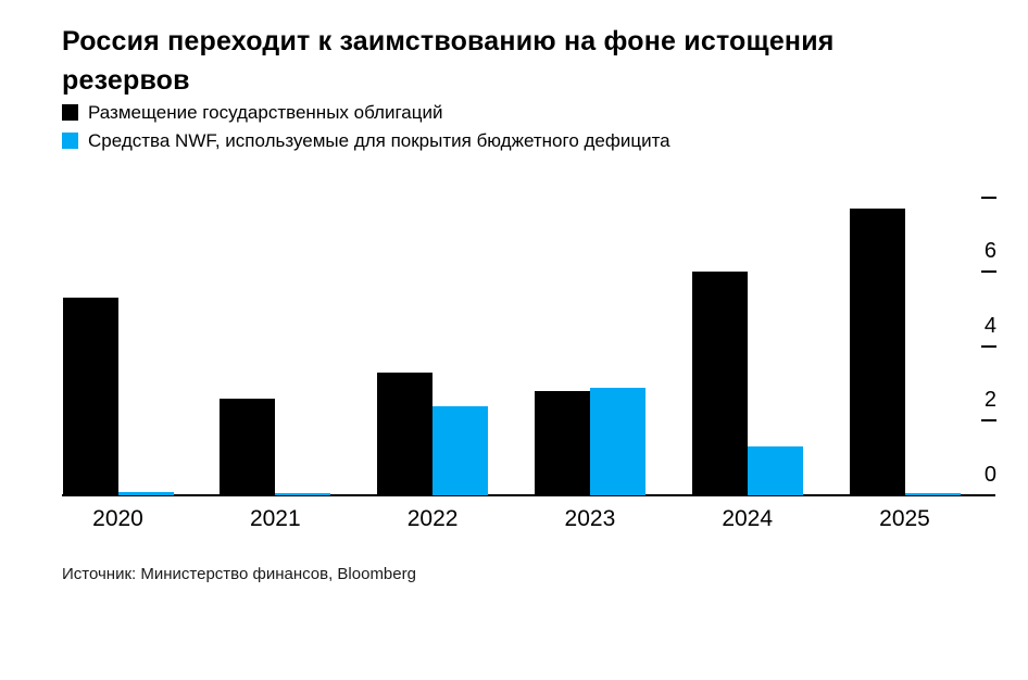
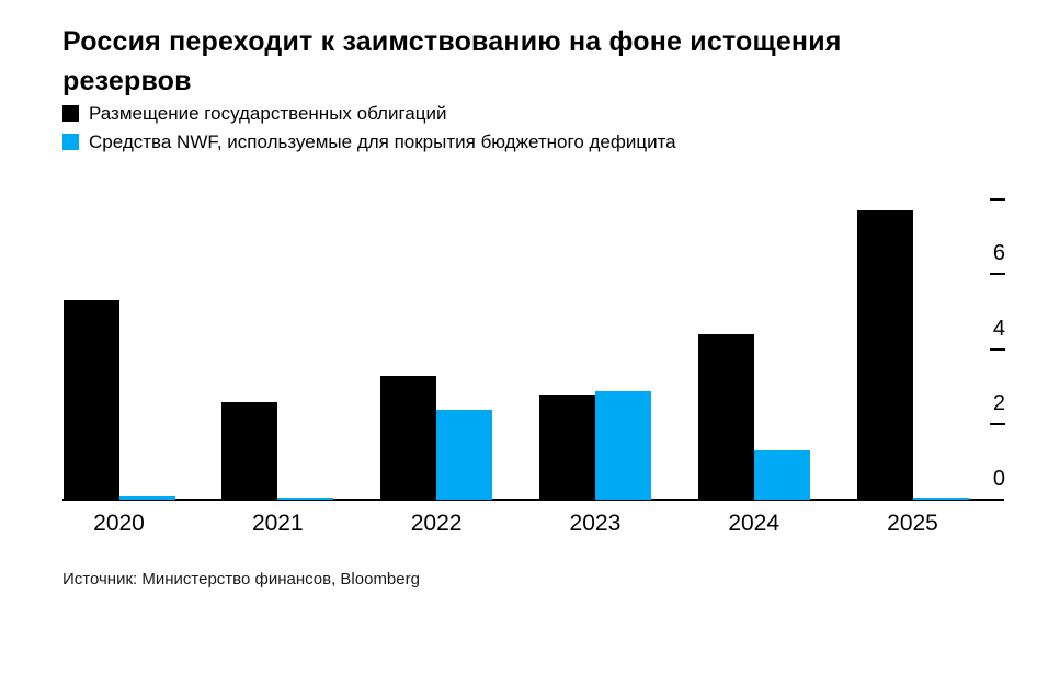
Размещение государственных облигаций/2024: 6.0 -> 4.4
